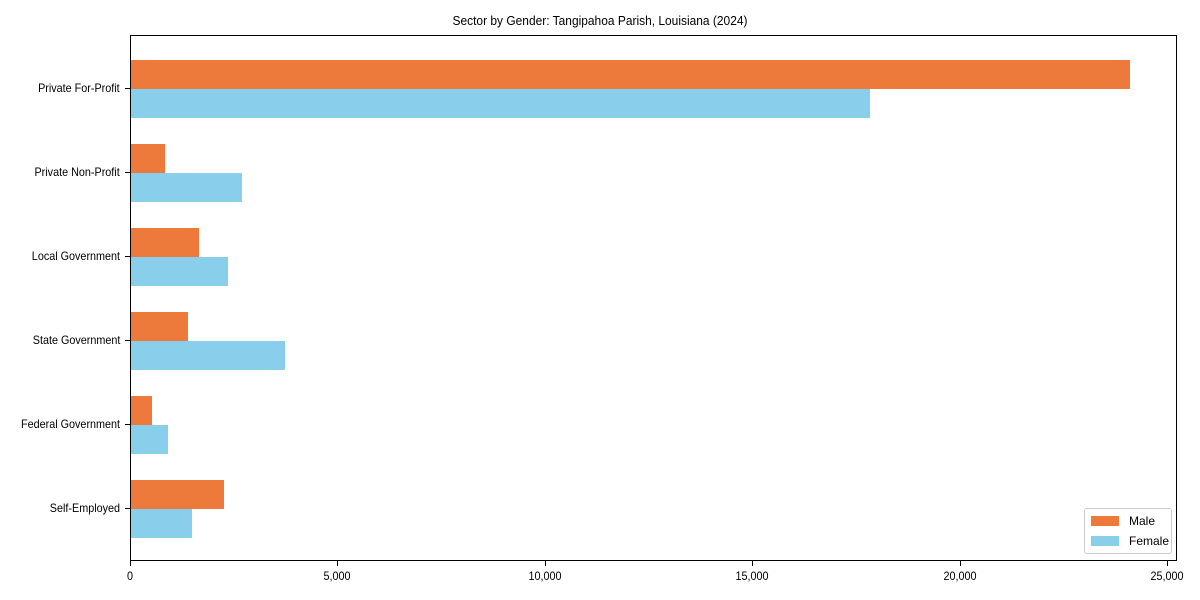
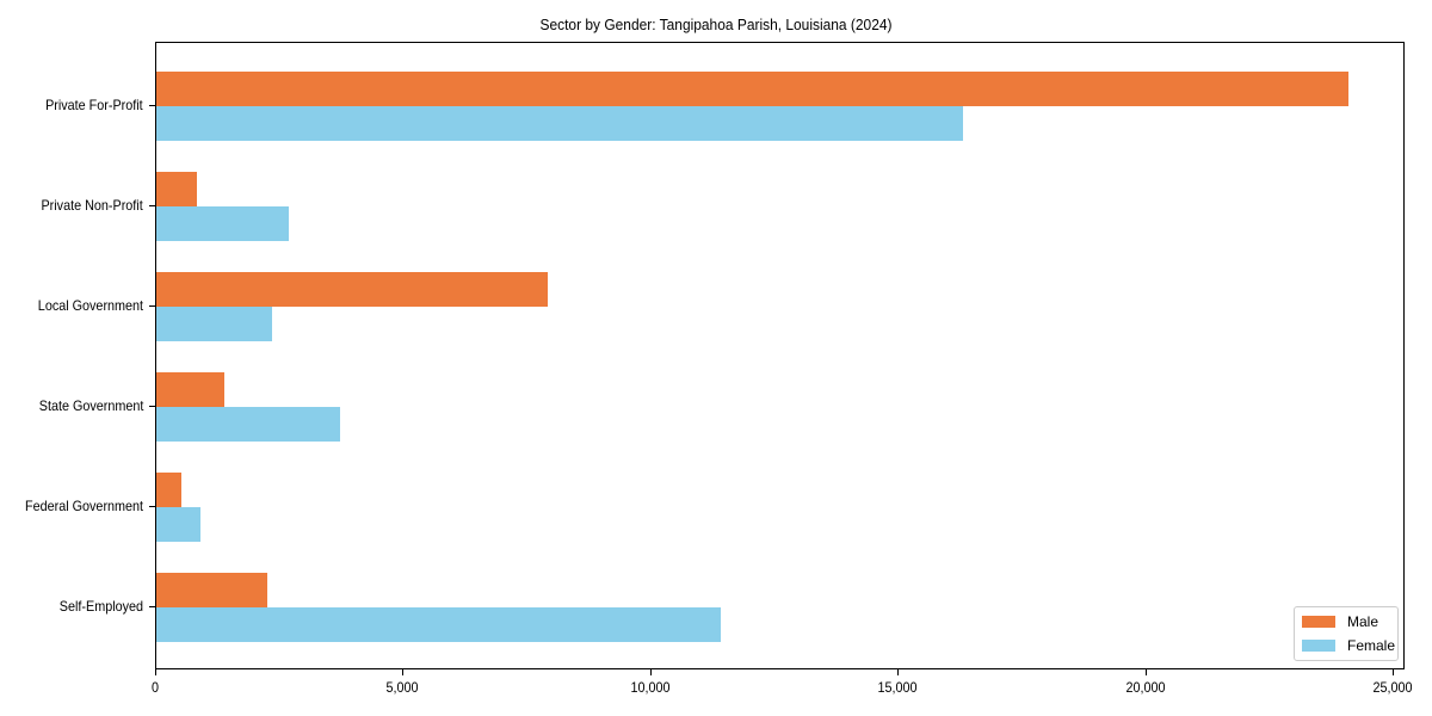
Female/Private For-Profit: 17800 -> 16300
Male/Local Government: 1600 -> 7900
Female/Self-Employed: 1500 -> 11400
